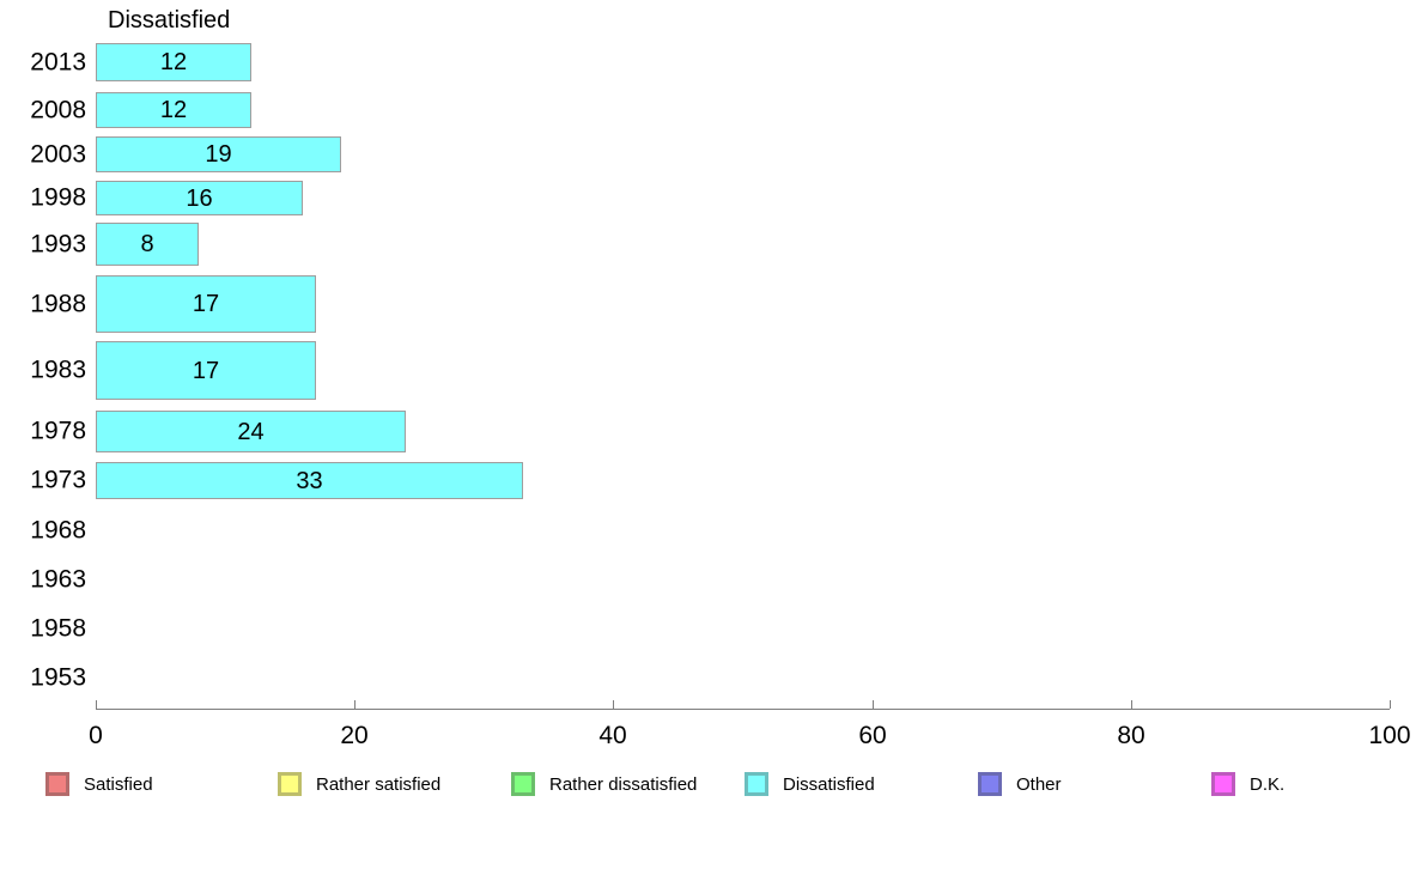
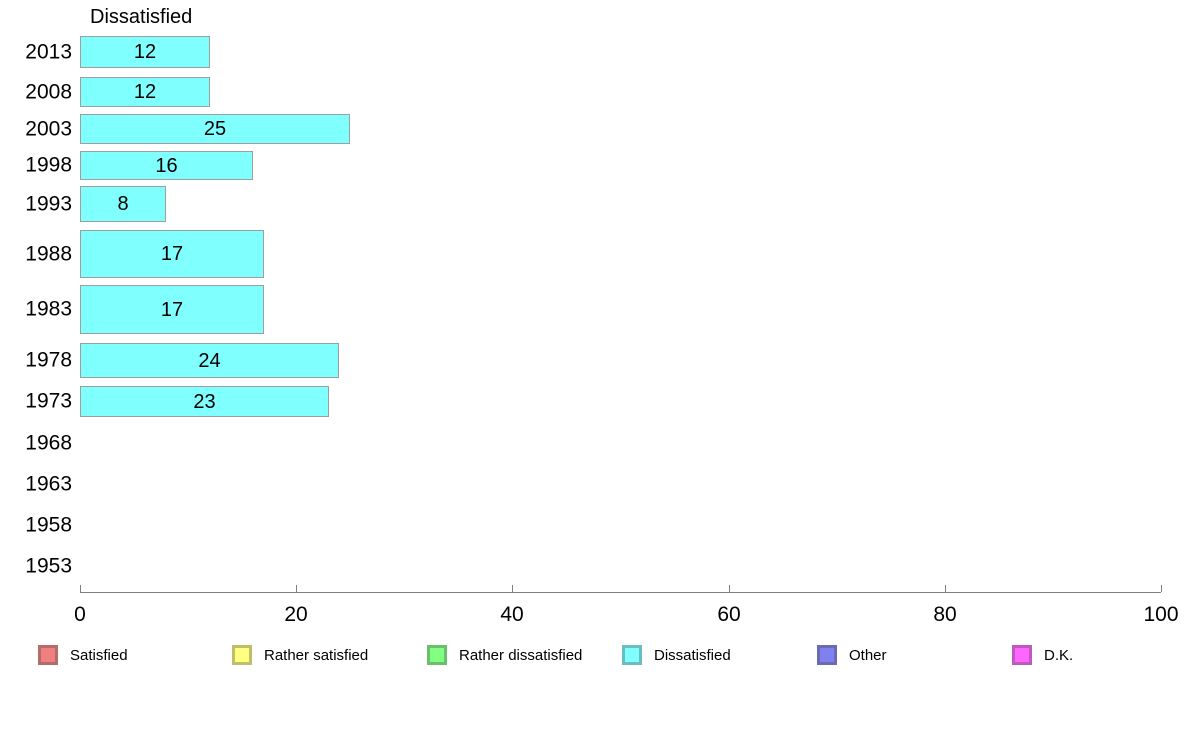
2003: 19 -> 25
1973: 33 -> 23
